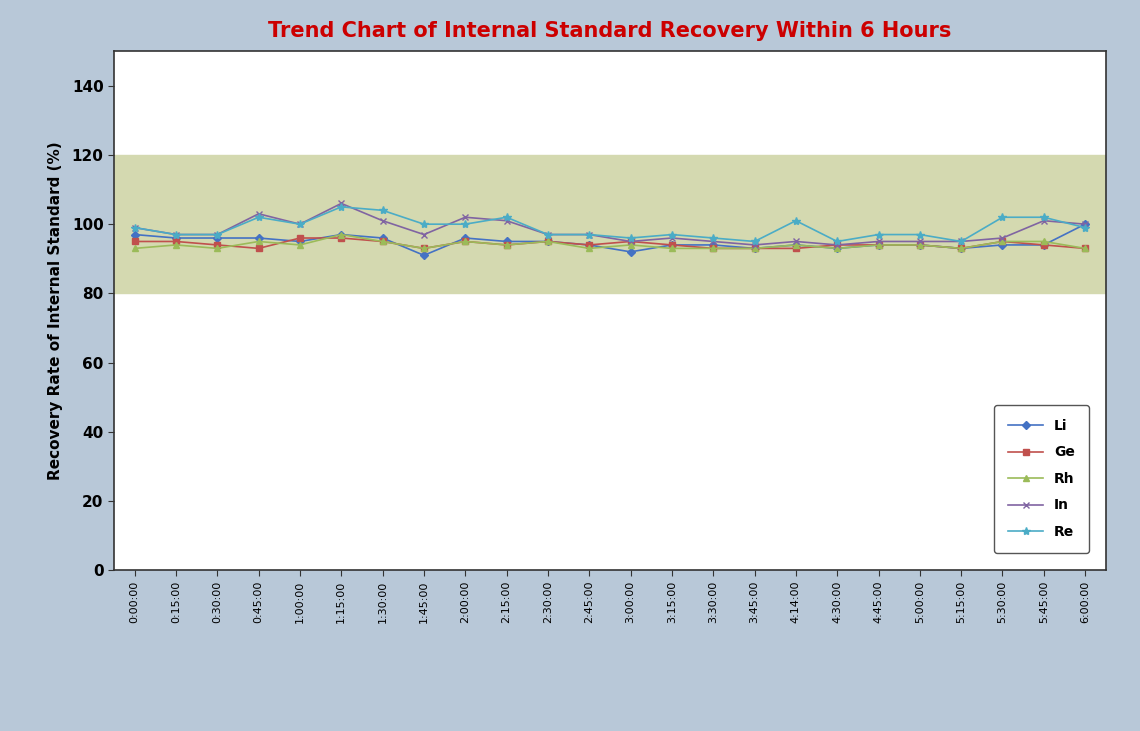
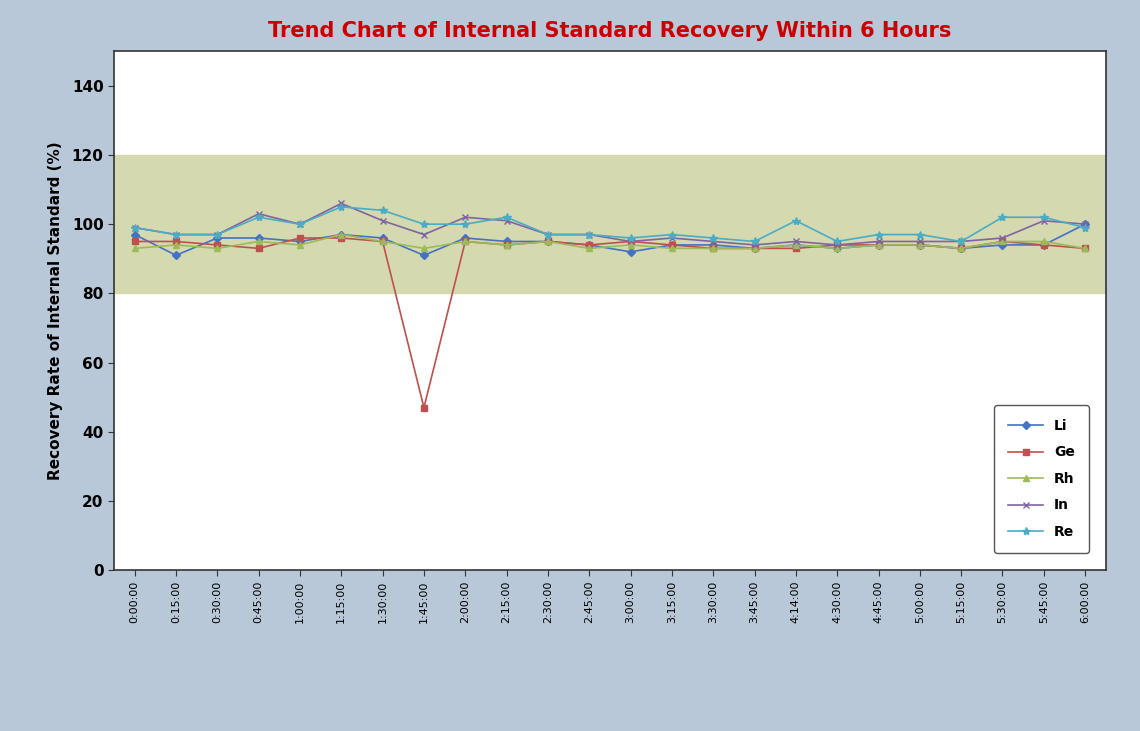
Li/0:15:00: 96 -> 91
Ge/1:45:00: 93 -> 47
